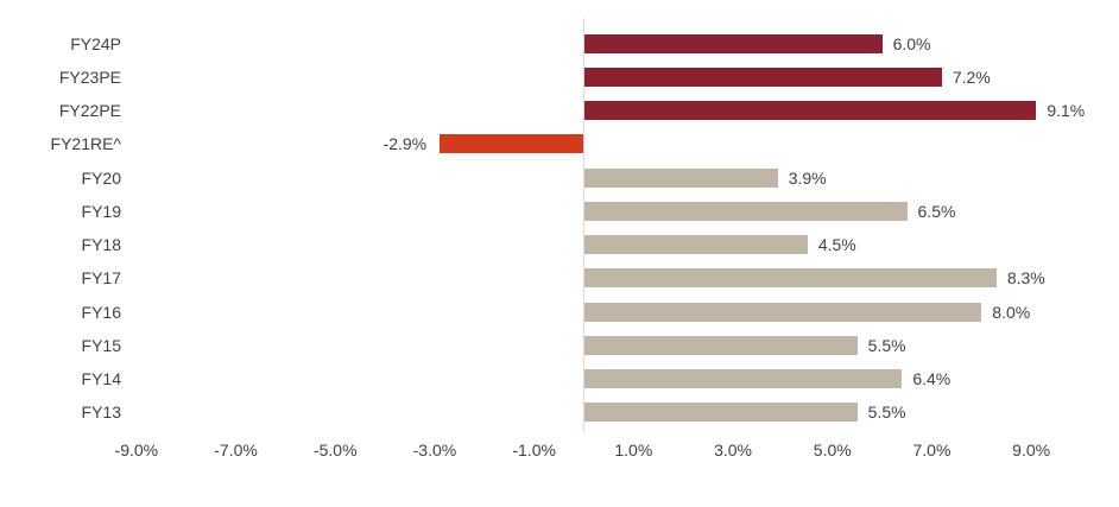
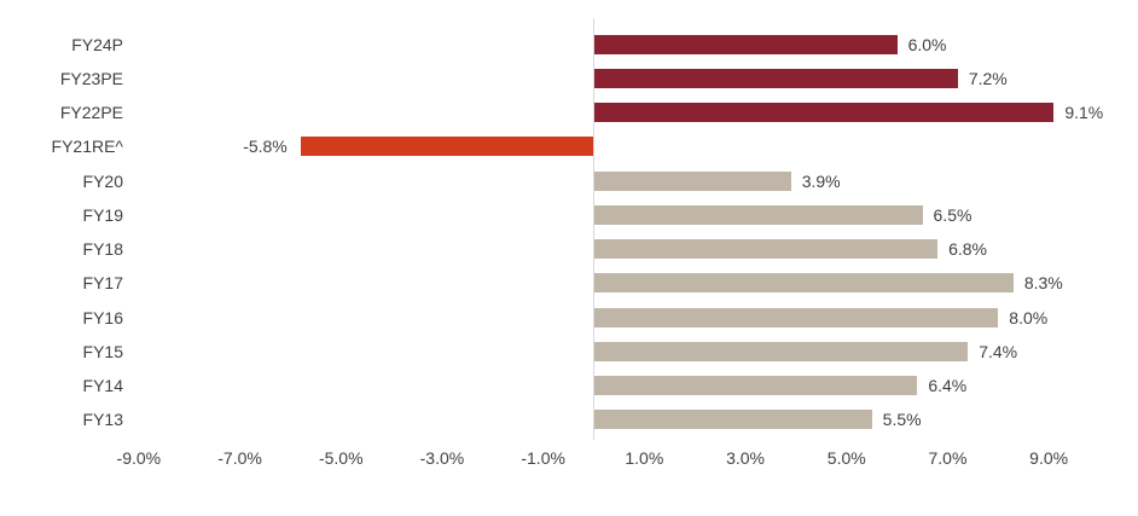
FY21RE^: -2.9% -> -5.8%
FY18: 4.5% -> 6.8%
FY15: 5.5% -> 7.4%
